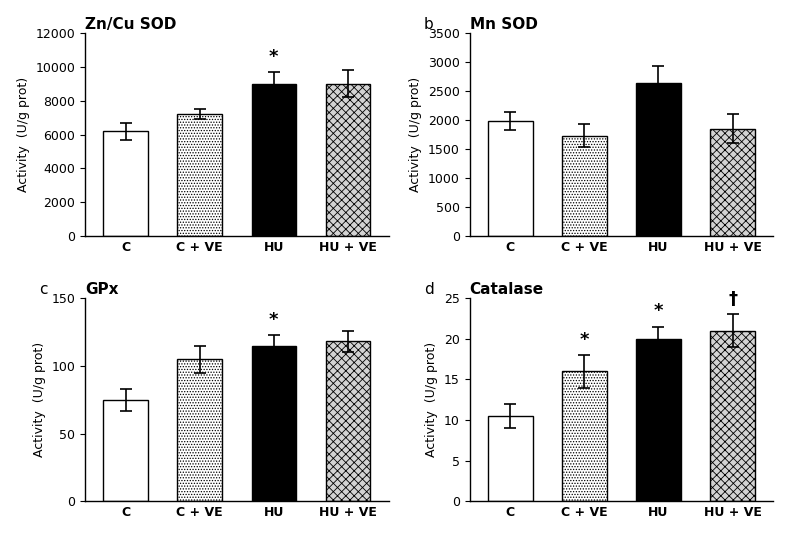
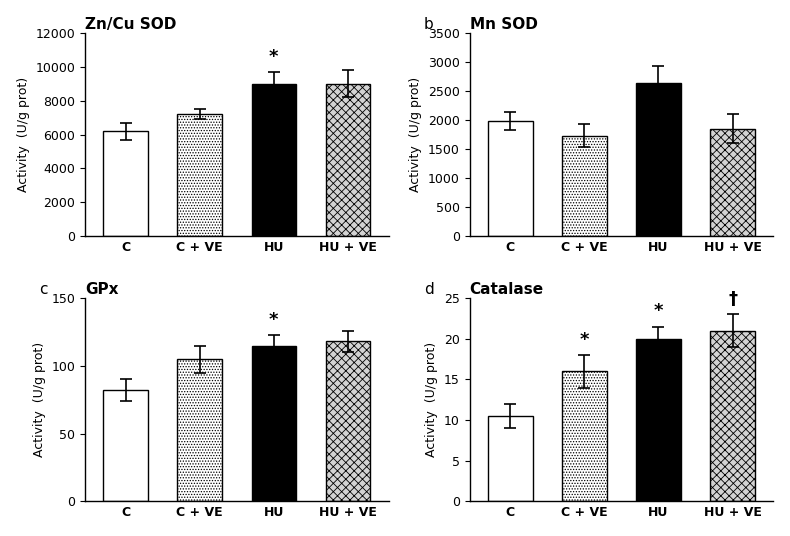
GPx/C: 75 -> 82
